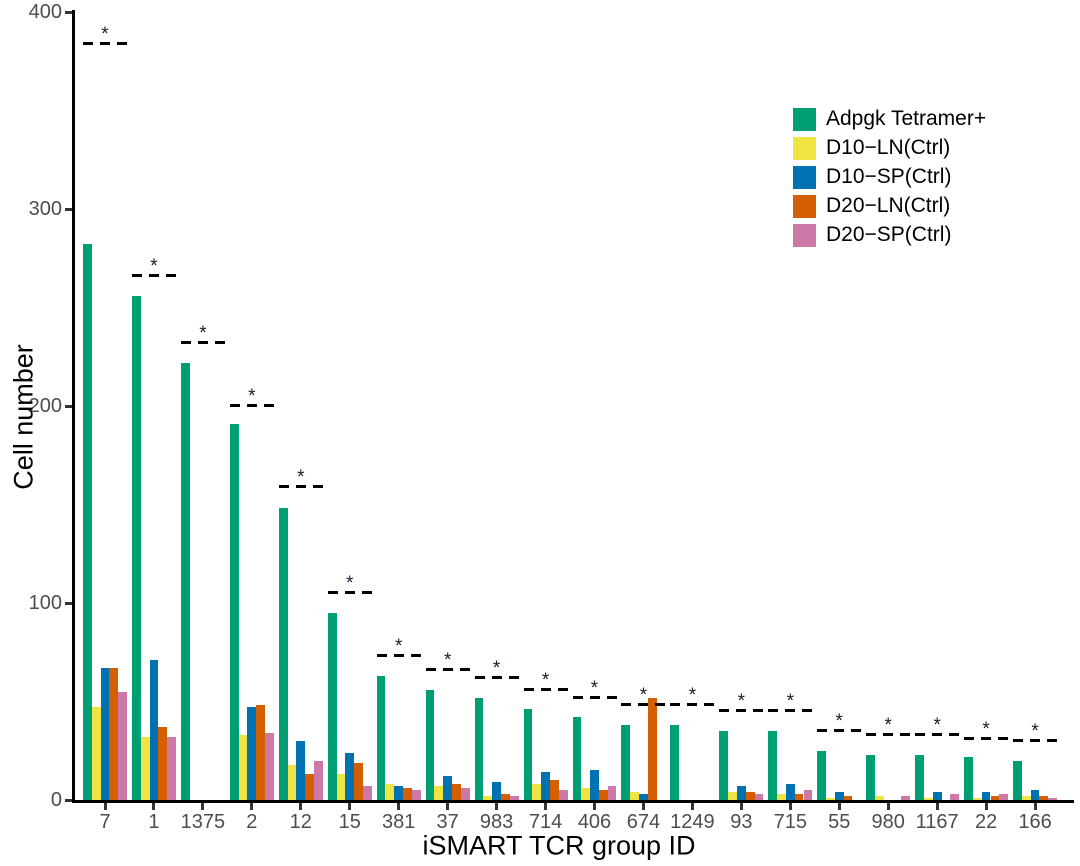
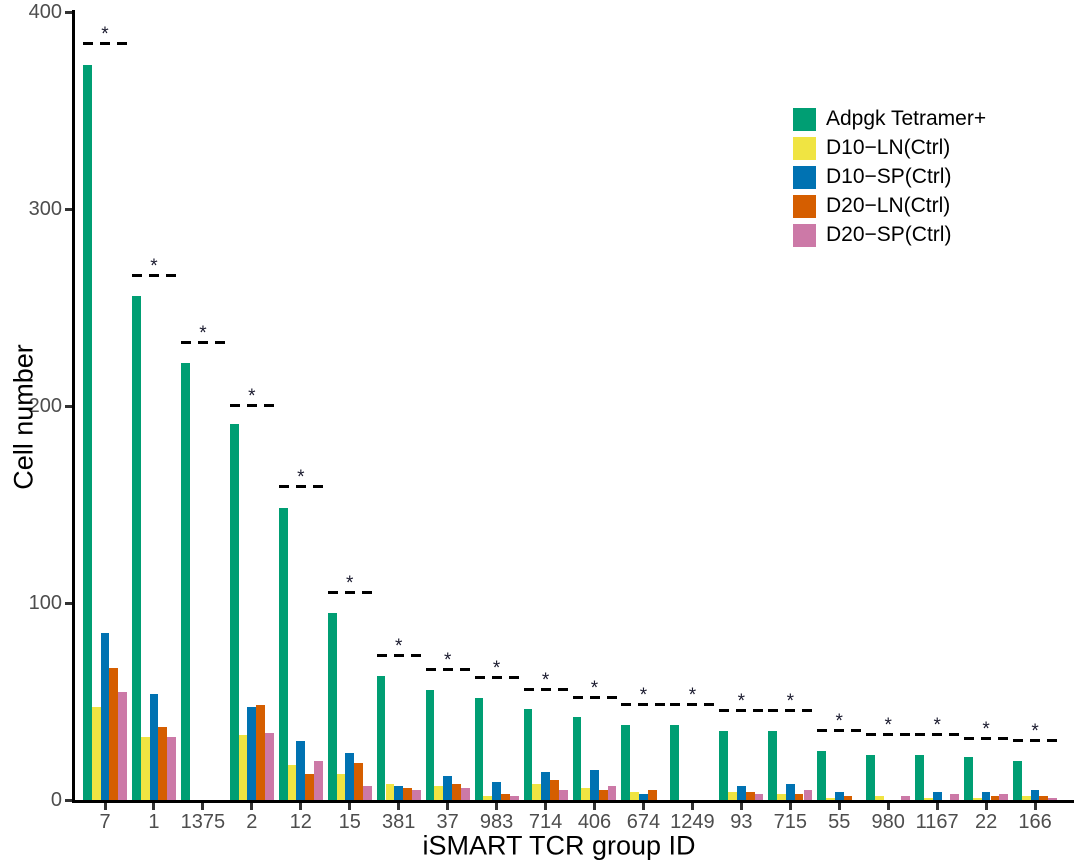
Adpgk Tetramer+/7: 282 -> 373
D10−SP(Ctrl)/7: 67 -> 85
D10−SP(Ctrl)/1: 71 -> 54
D20−LN(Ctrl)/674: 52 -> 5
